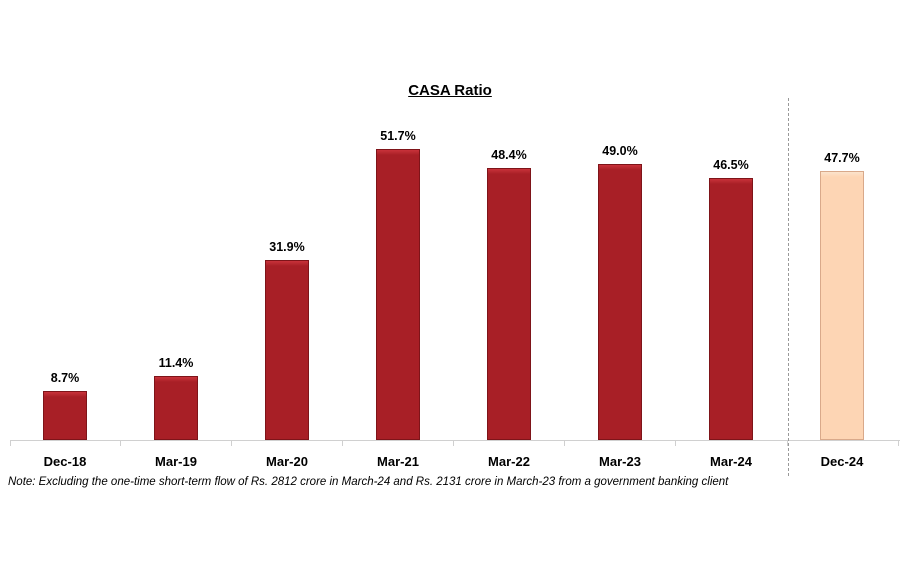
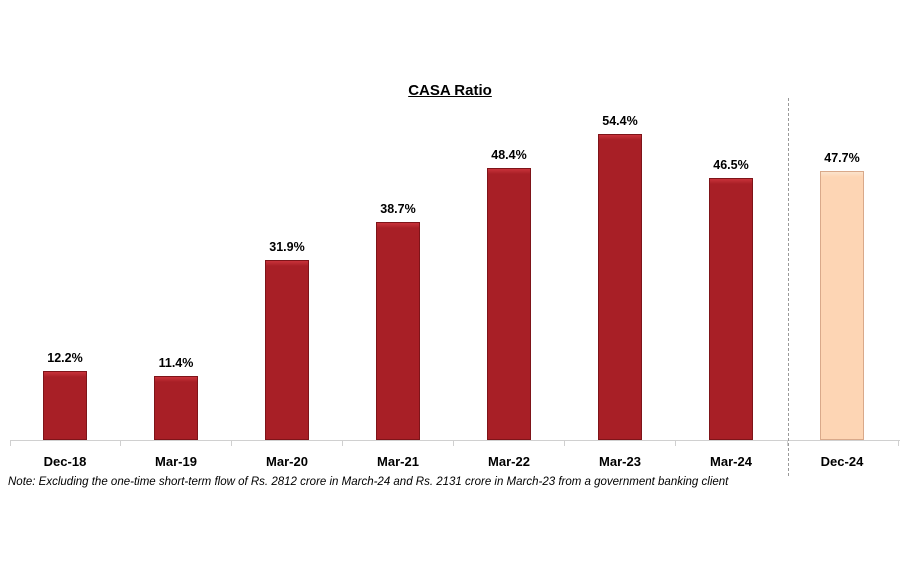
Dec-18: 8.7% -> 12.2%
Mar-21: 51.7% -> 38.7%
Mar-23: 49.0% -> 54.4%
